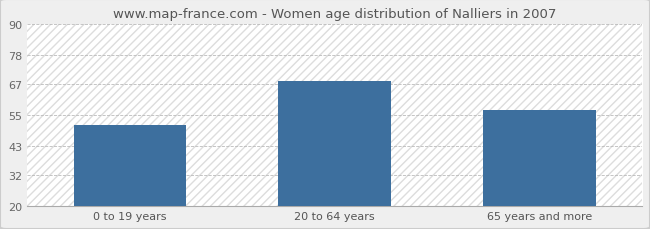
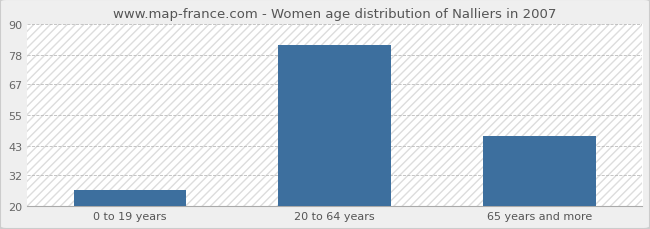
0 to 19 years: 51 -> 26
20 to 64 years: 68 -> 82
65 years and more: 57 -> 47
